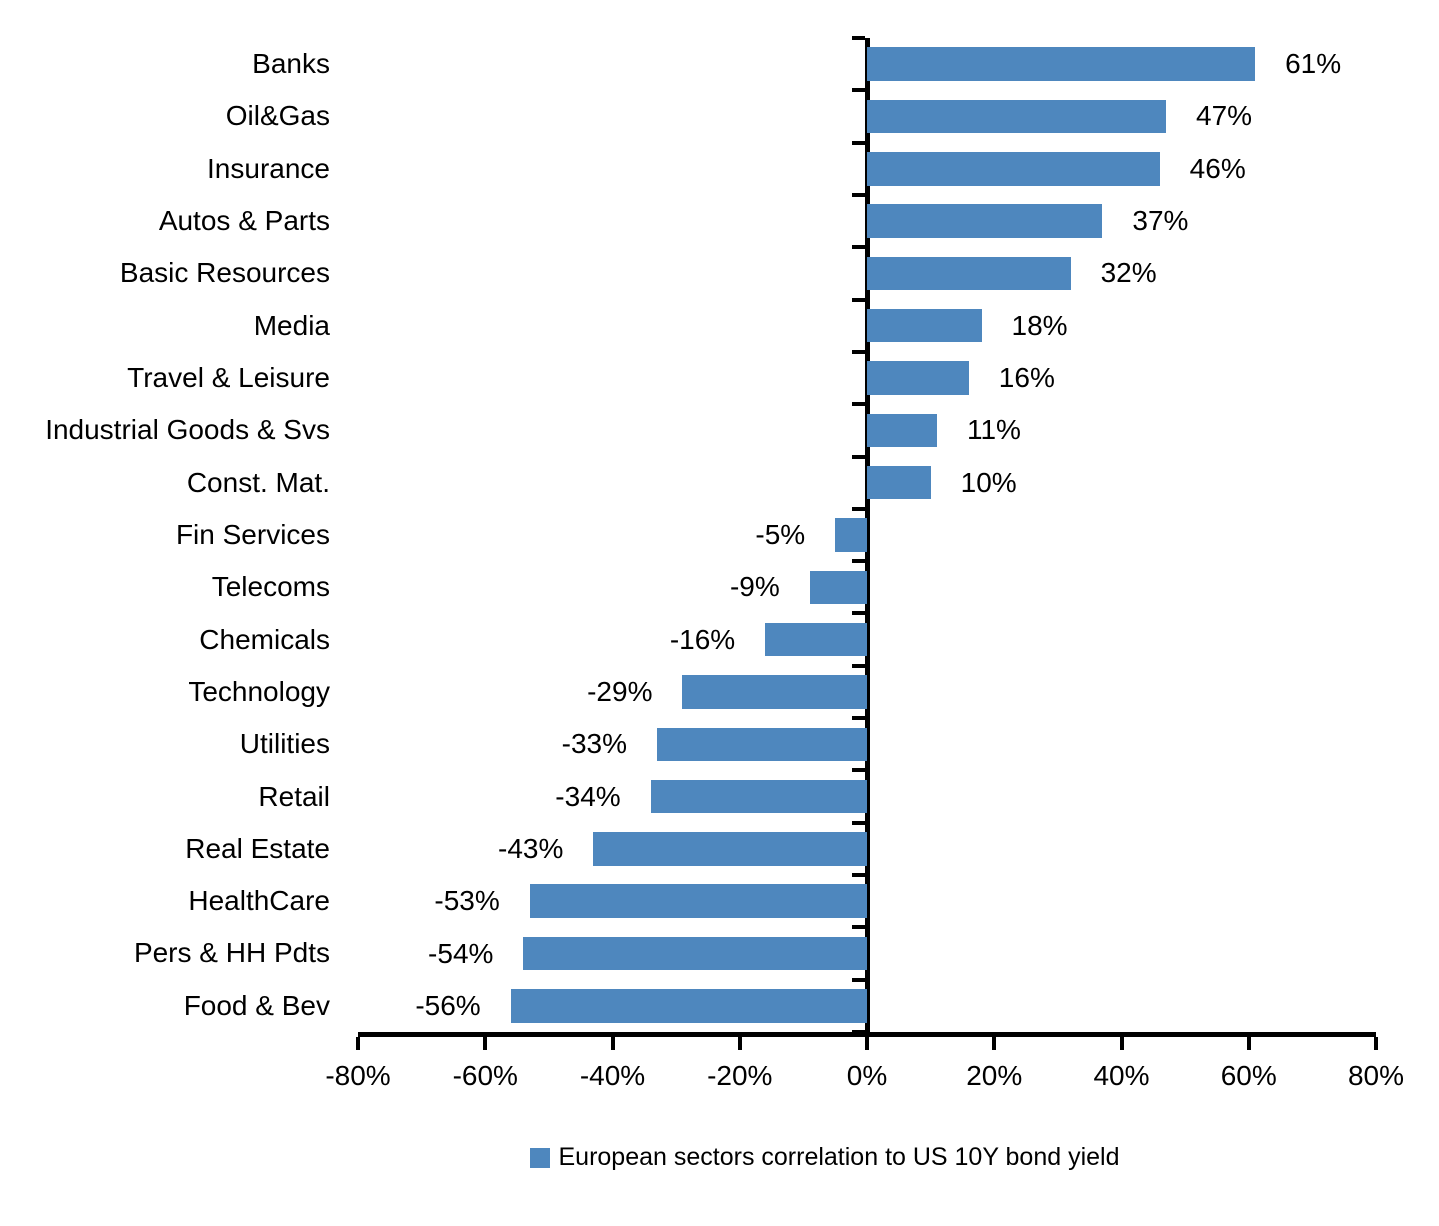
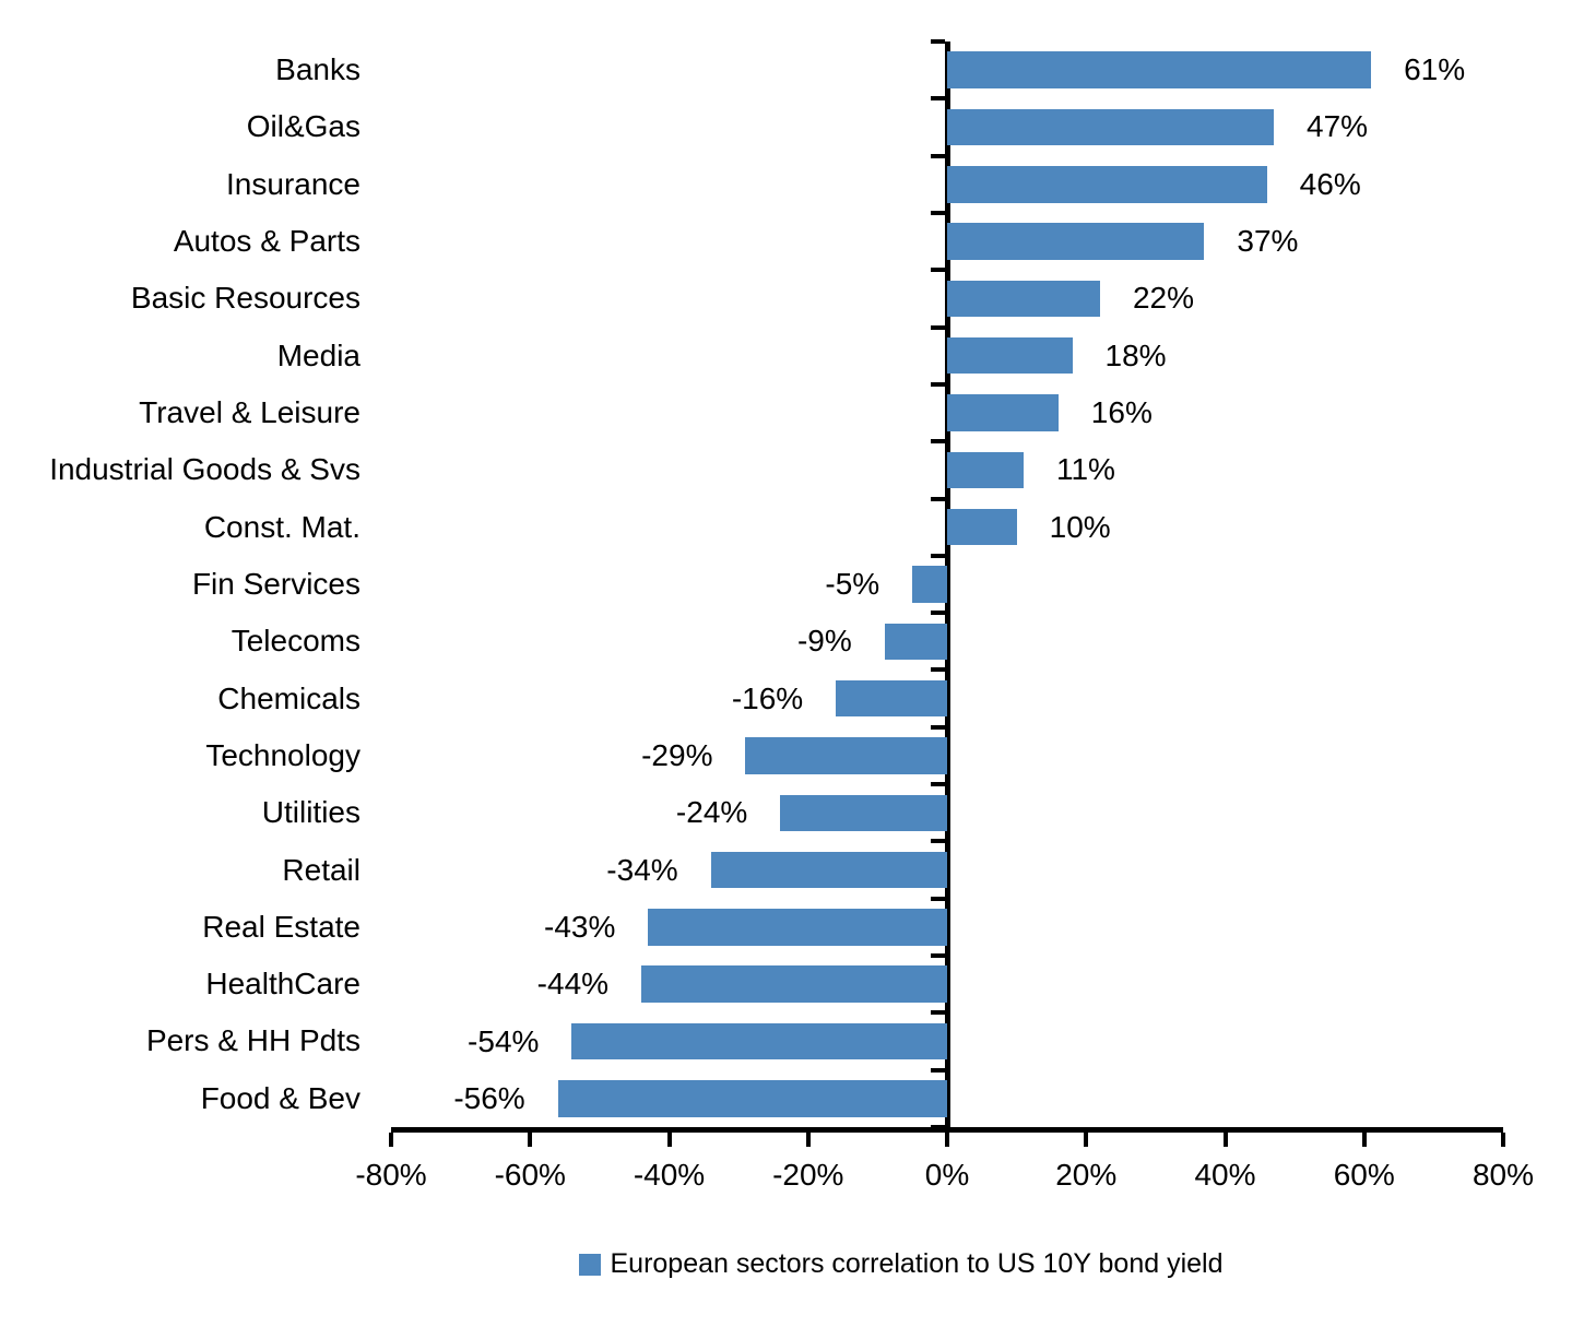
Basic Resources: 32% -> 22%
Utilities: -33% -> -24%
HealthCare: -53% -> -44%
